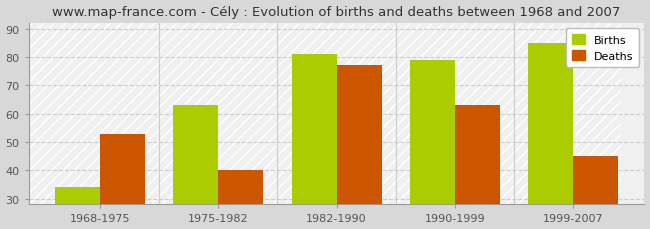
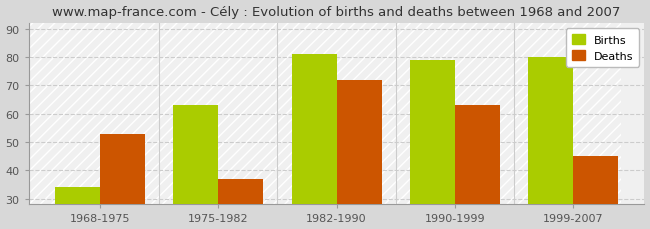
Deaths/1975-1982: 40 -> 37
Deaths/1982-1990: 77 -> 72
Births/1999-2007: 85 -> 80
